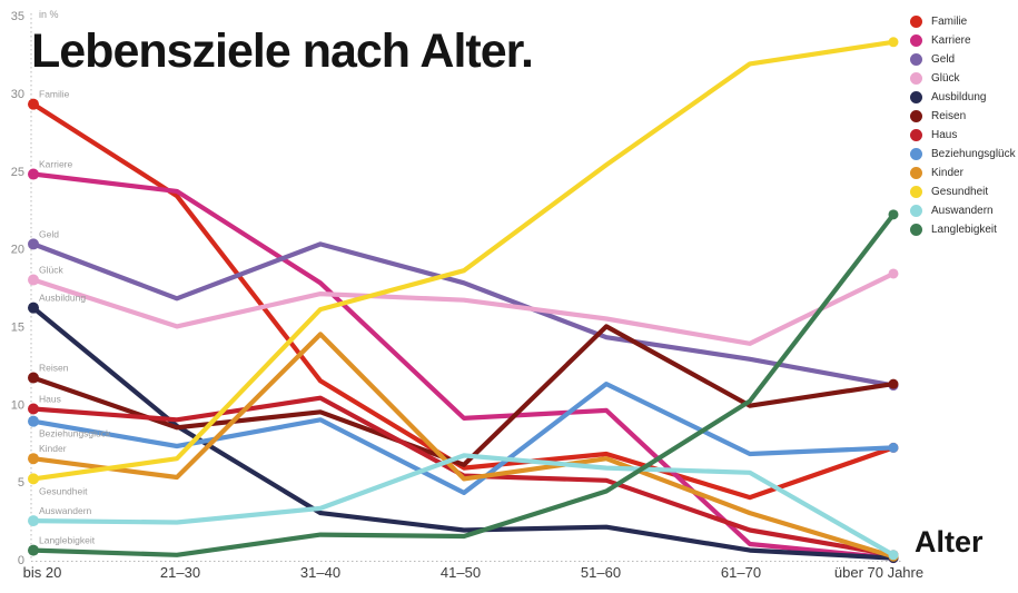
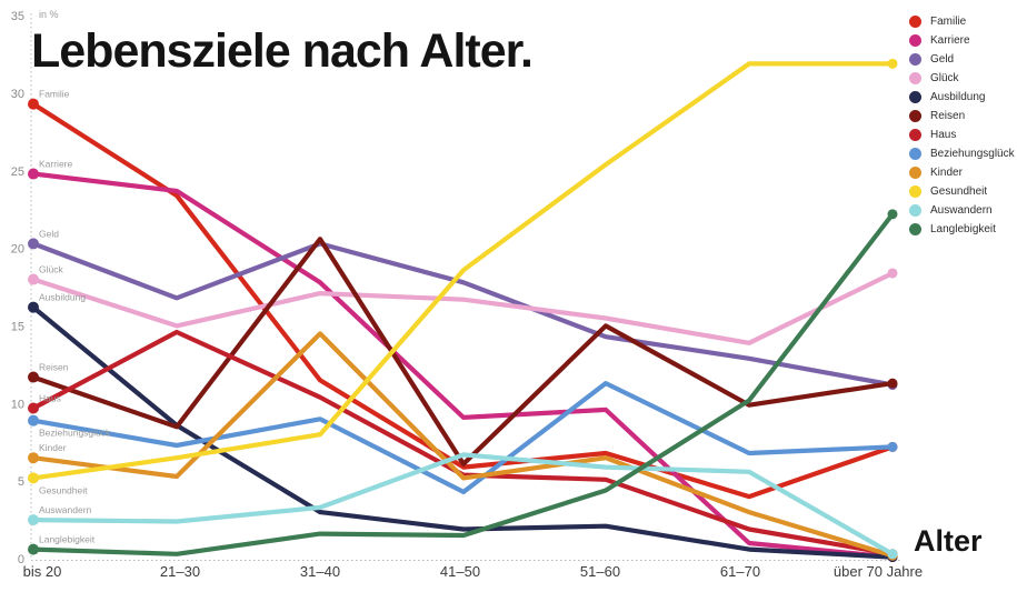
Haus/21–30: 9.0 -> 14.6
Reisen/31–40: 9.5 -> 20.6
Gesundheit/31–40: 16.1 -> 8.0
Gesundheit/über 70 Jahre: 33.3 -> 31.9
